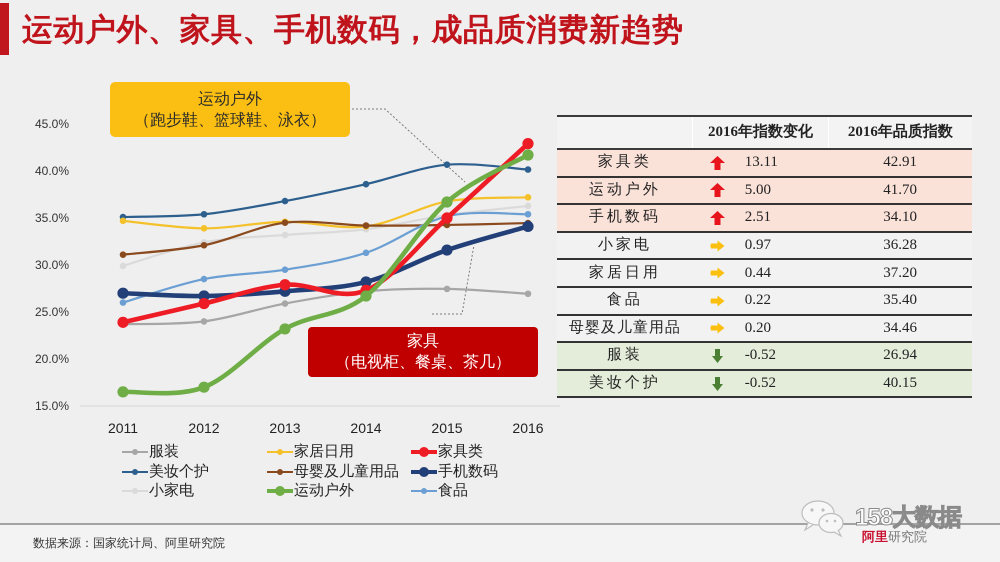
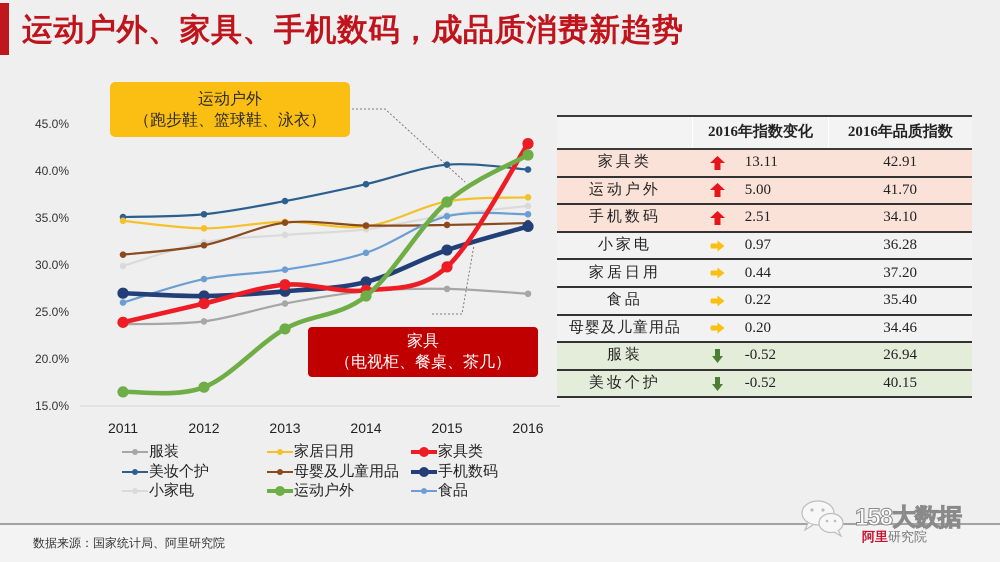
家具类/2015: 35% -> 30%
